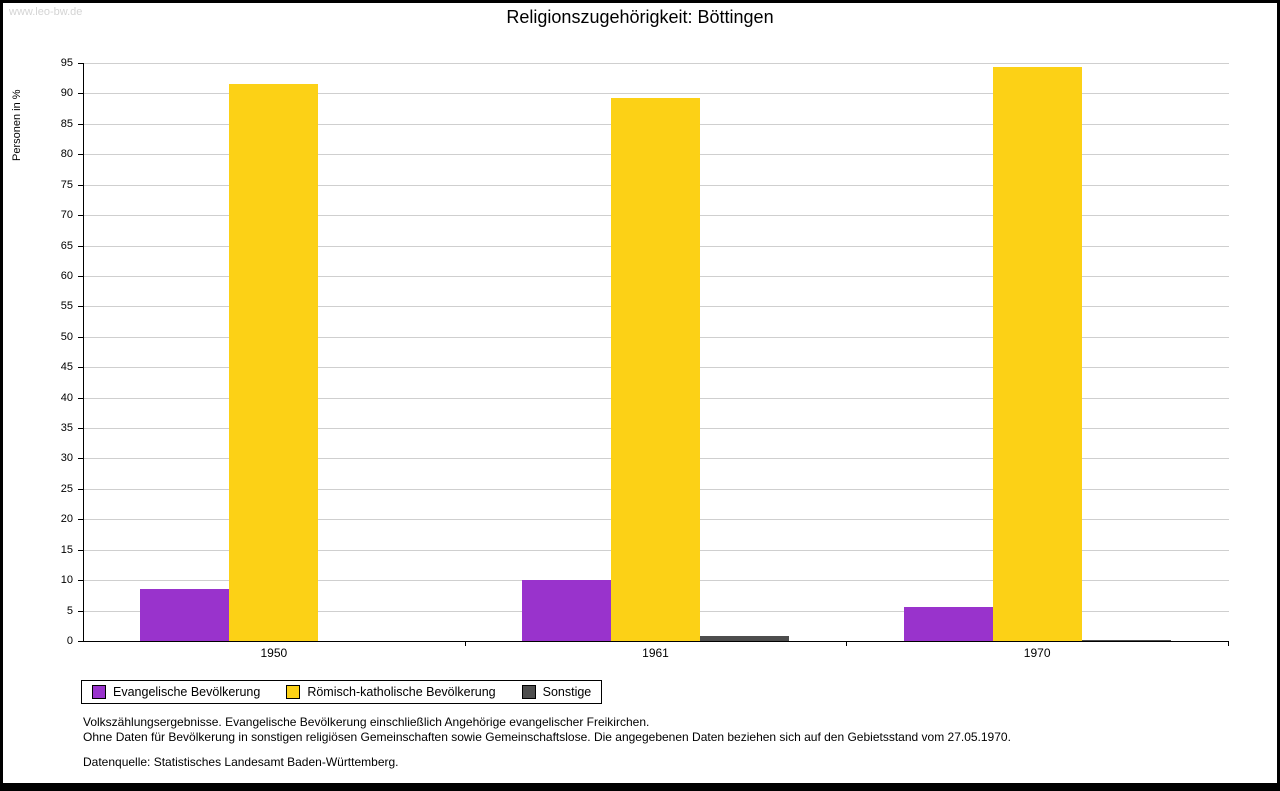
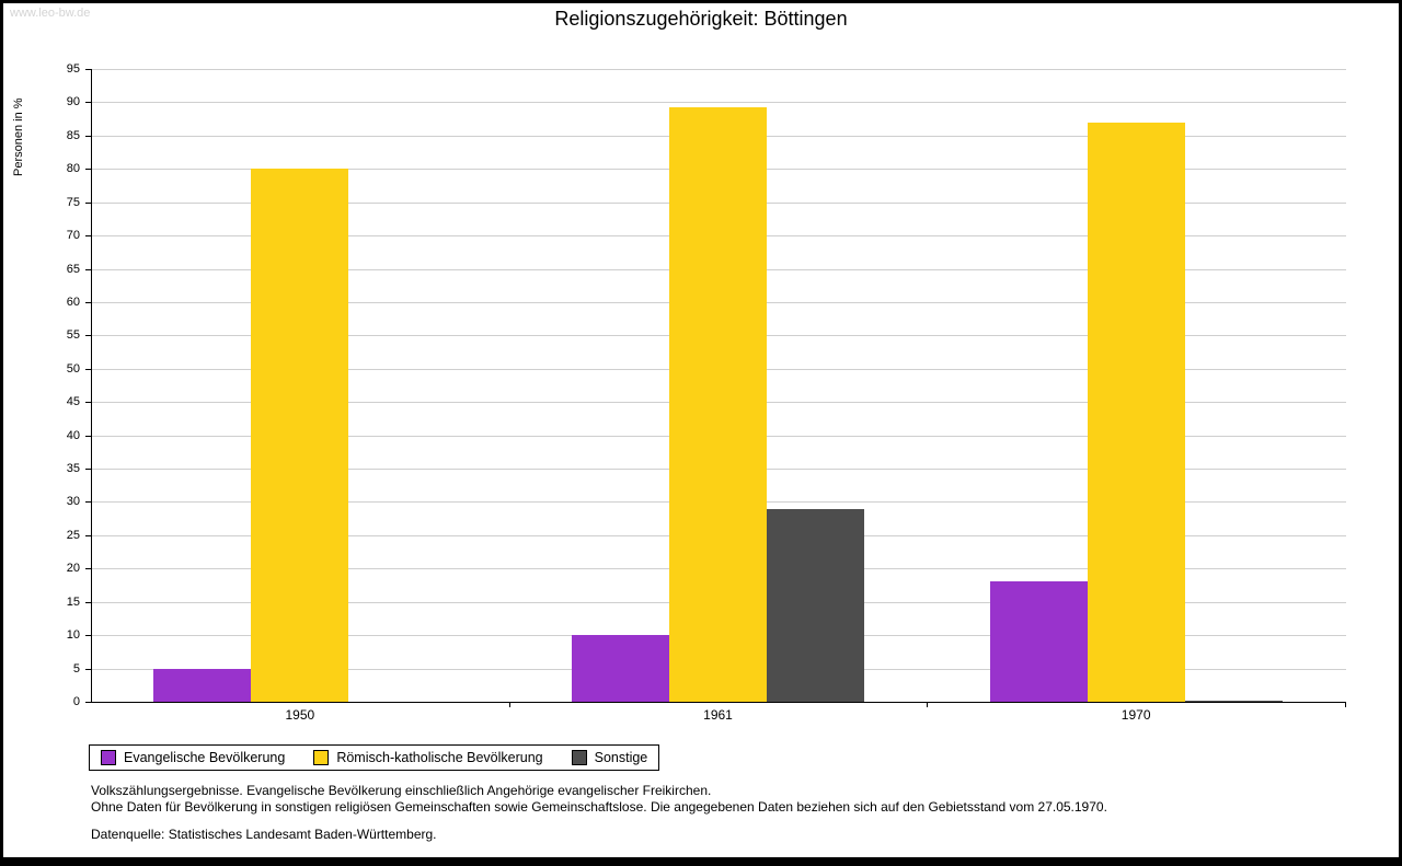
Evangelische Bevölkerung/1950: 8 -> 5
Römisch-katholische Bevölkerung/1950: 92 -> 80
Sonstige/1961: 1 -> 29
Evangelische Bevölkerung/1970: 6 -> 18
Römisch-katholische Bevölkerung/1970: 94 -> 87
